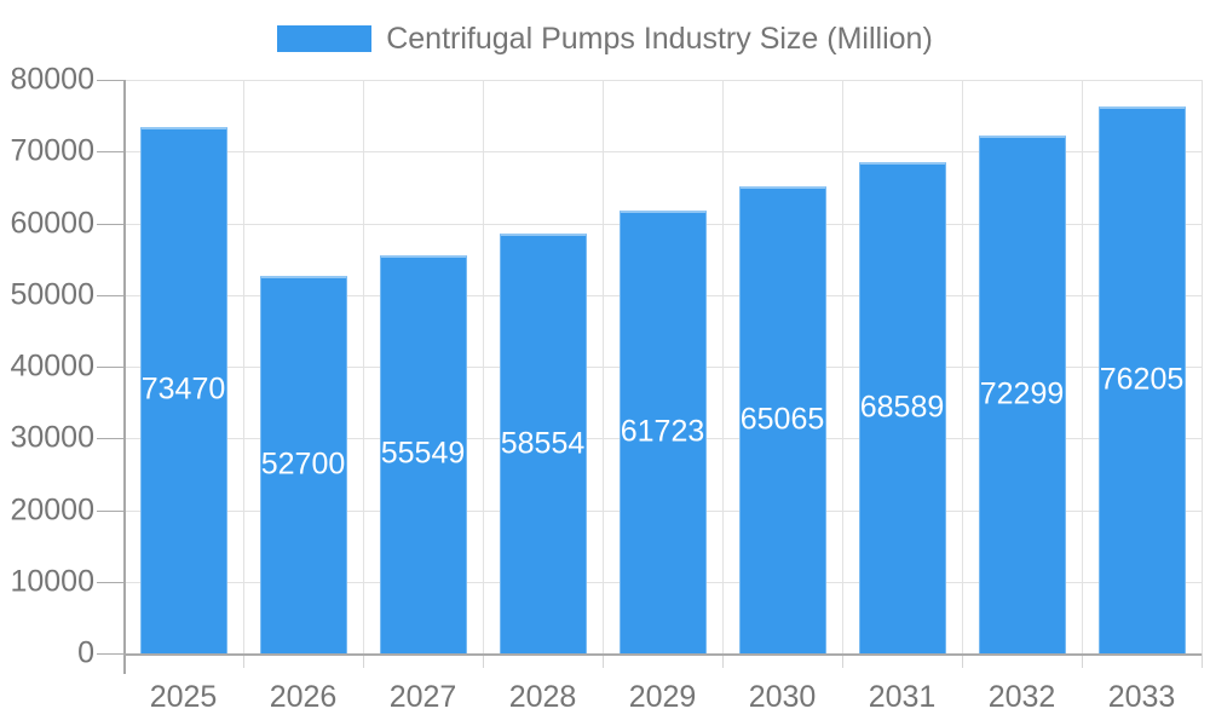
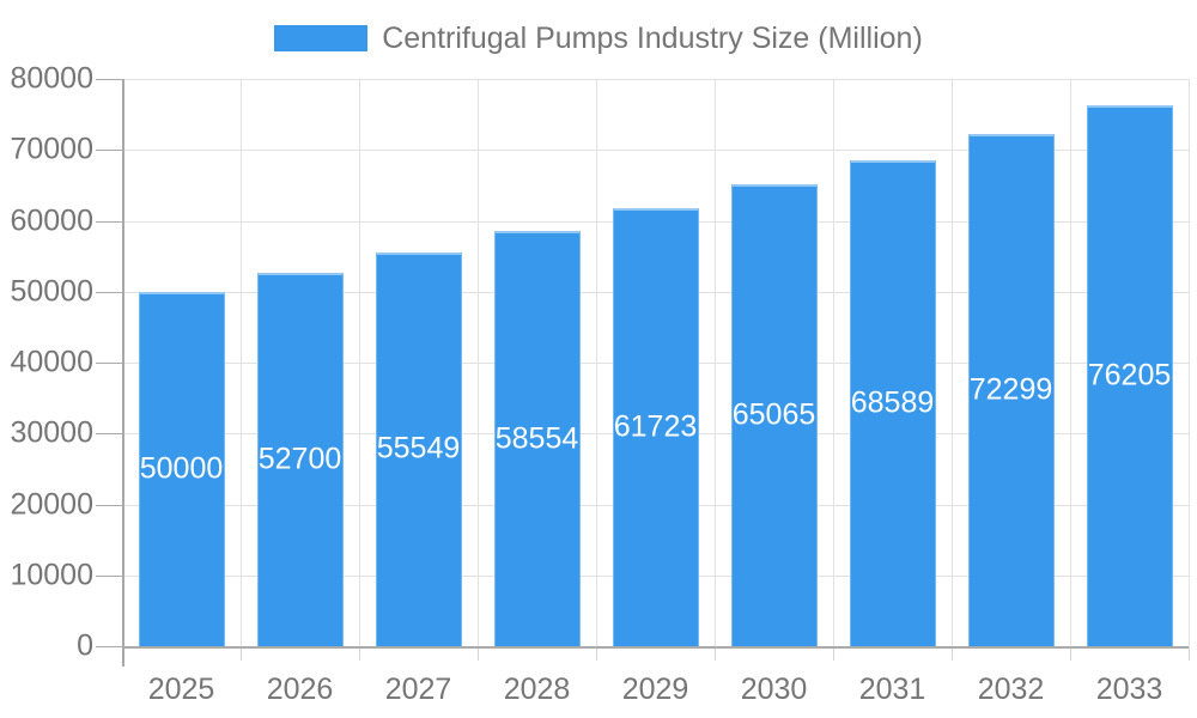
2025: 73470 -> 50000
